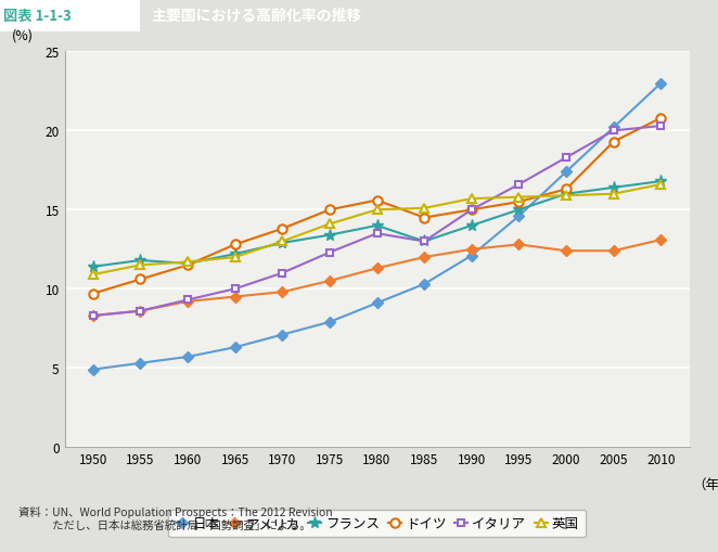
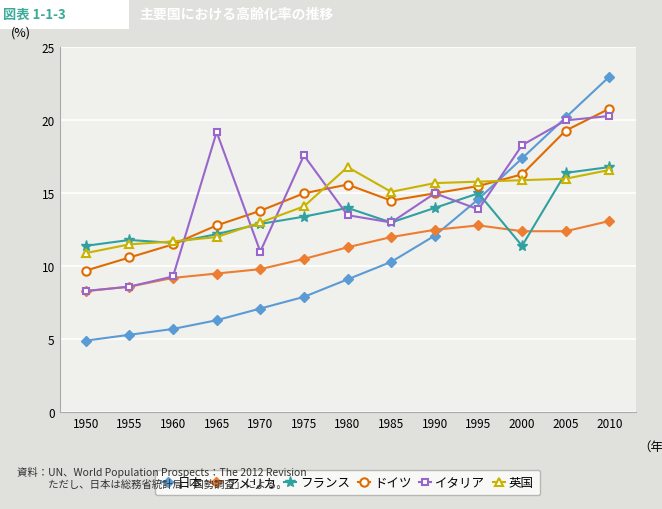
イタリア/1965: 10.0 -> 19.2
イタリア/1975: 12.3 -> 17.6
英国/1980: 15.0 -> 16.8
イタリア/1995: 16.6 -> 13.9
フランス/2000: 16.0 -> 11.4
